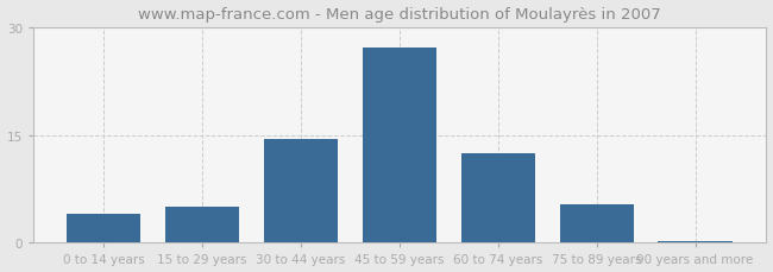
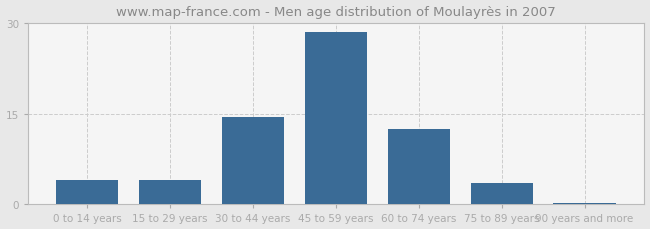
15 to 29 years: 5.0 -> 4.0
45 to 59 years: 27.2 -> 28.5
75 to 89 years: 5.4 -> 3.5
